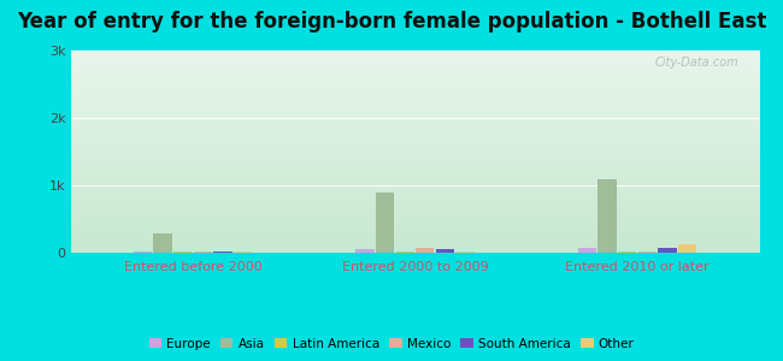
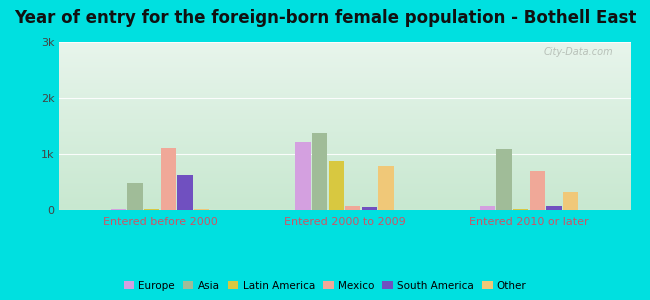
Asia/Entered before 2000: 0.29k -> 0.48k
Mexico/Entered before 2000: 0.01k -> 1.10k
South America/Entered before 2000: 0.01k -> 0.62k
Europe/Entered 2000 to 2009: 0.05k -> 1.22k
Asia/Entered 2000 to 2009: 0.90k -> 1.38k
Latin America/Entered 2000 to 2009: 0.01k -> 0.88k
Other/Entered 2000 to 2009: 0.01k -> 0.78k
Mexico/Entered 2010 or later: 0.01k -> 0.70k
Other/Entered 2010 or later: 0.12k -> 0.32k
